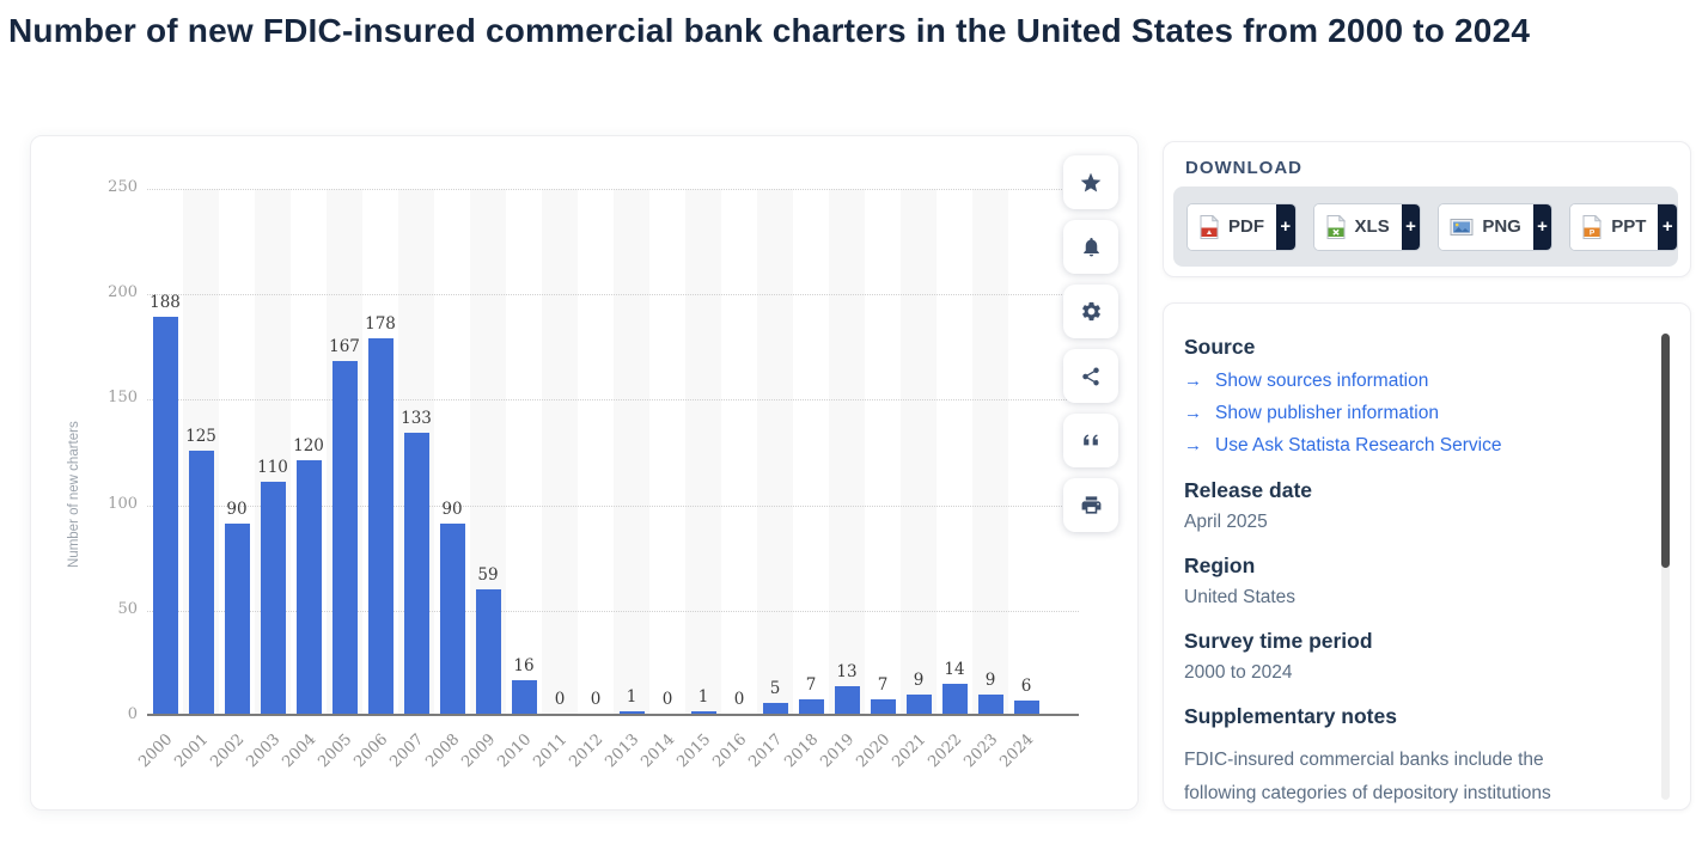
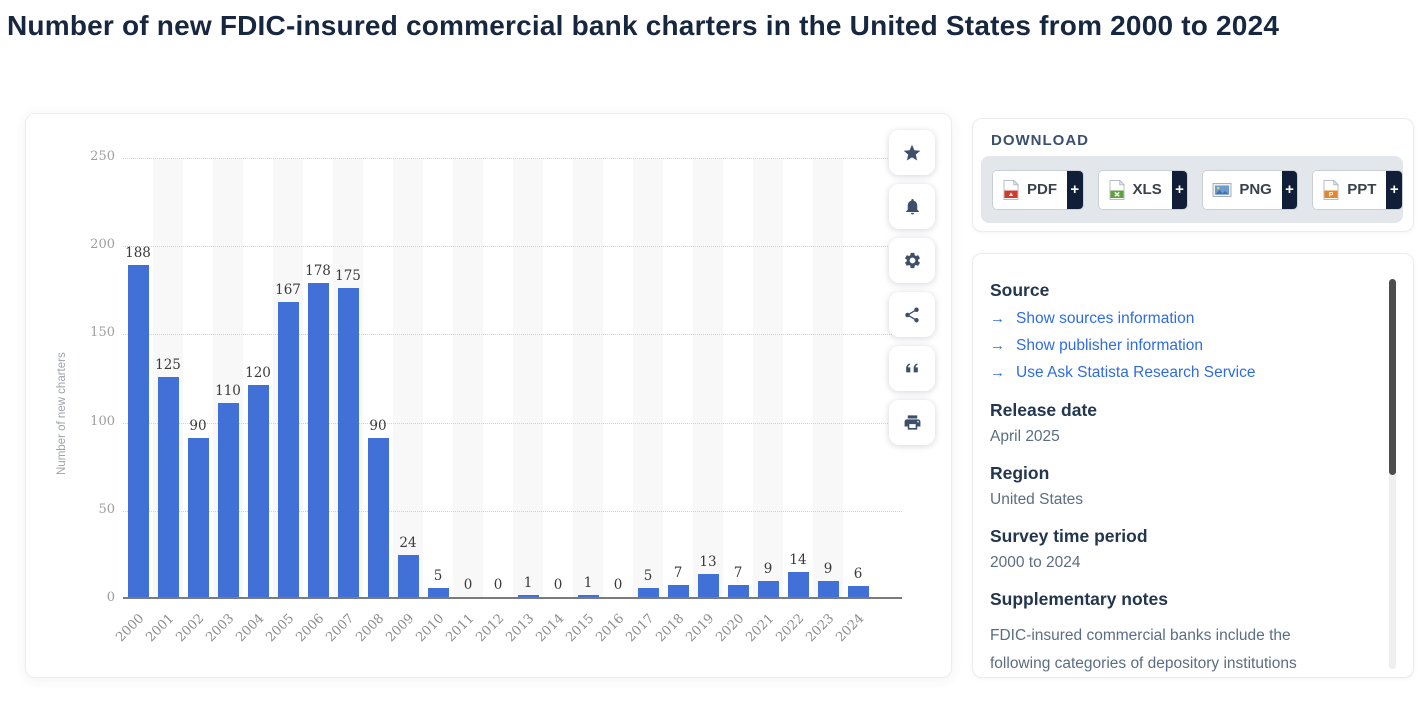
2007: 133 -> 175
2009: 59 -> 24
2010: 16 -> 5
